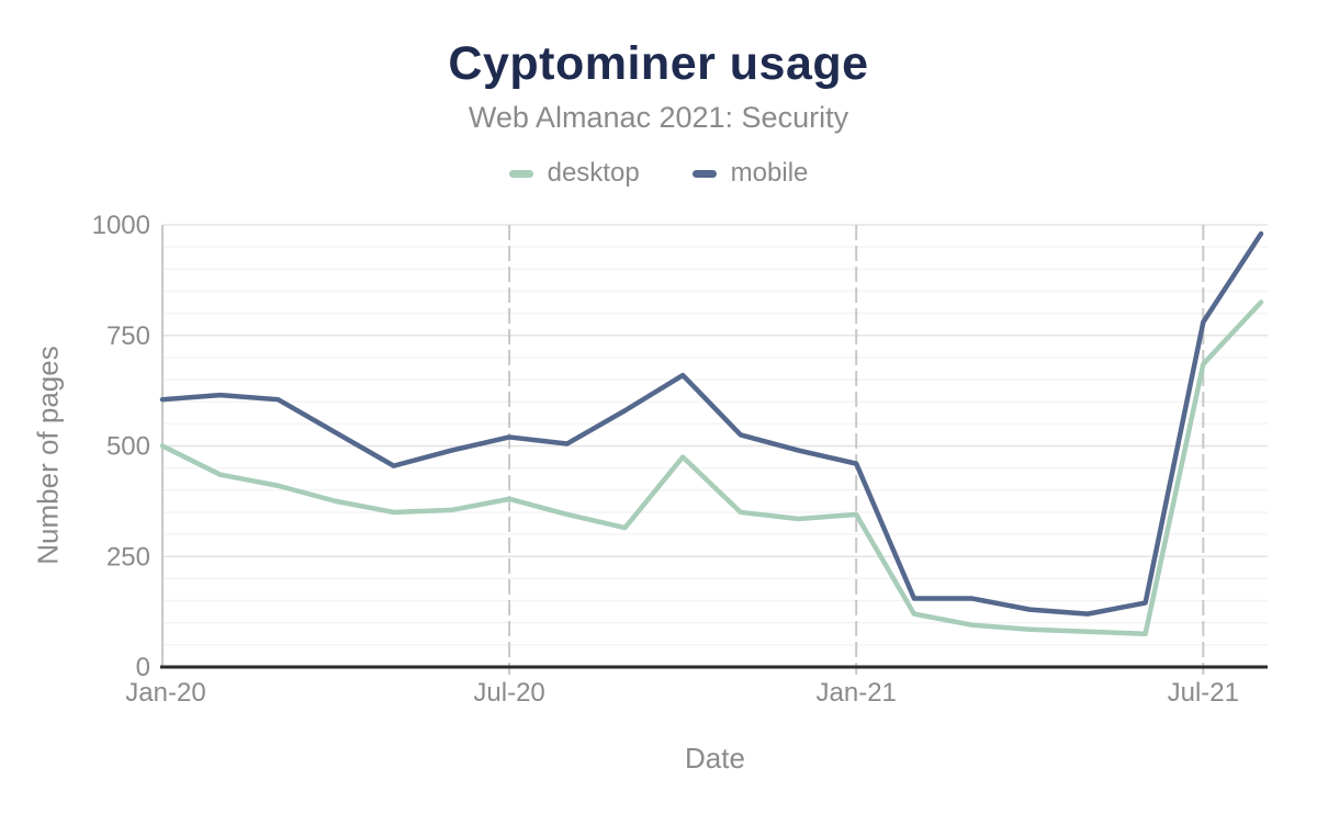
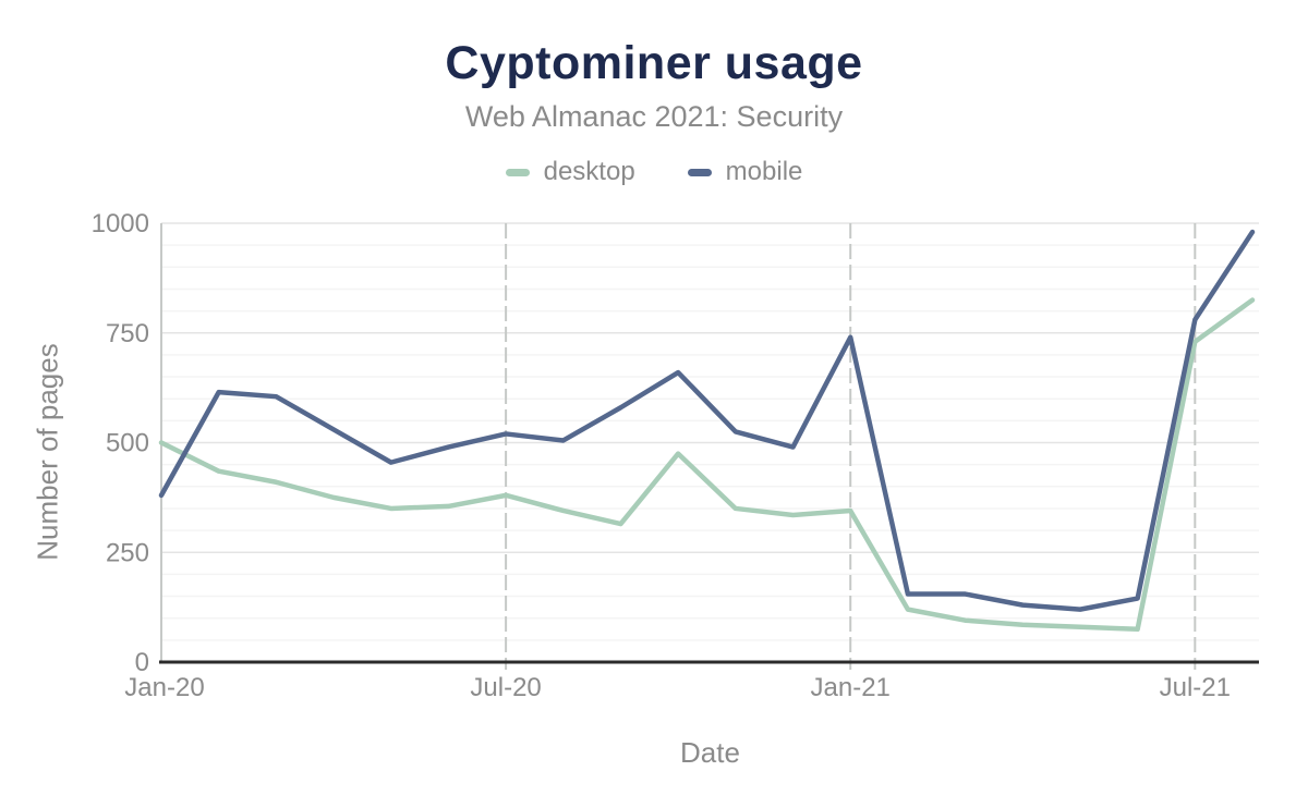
mobile/Jan-20: 600 -> 380
mobile/Jan-21: 460 -> 740
desktop/Jul-21: 680 -> 730
